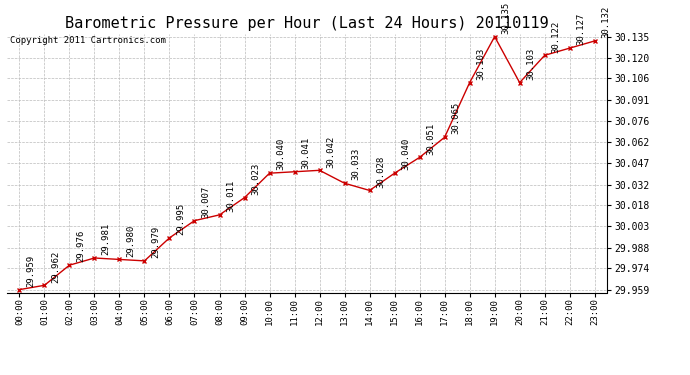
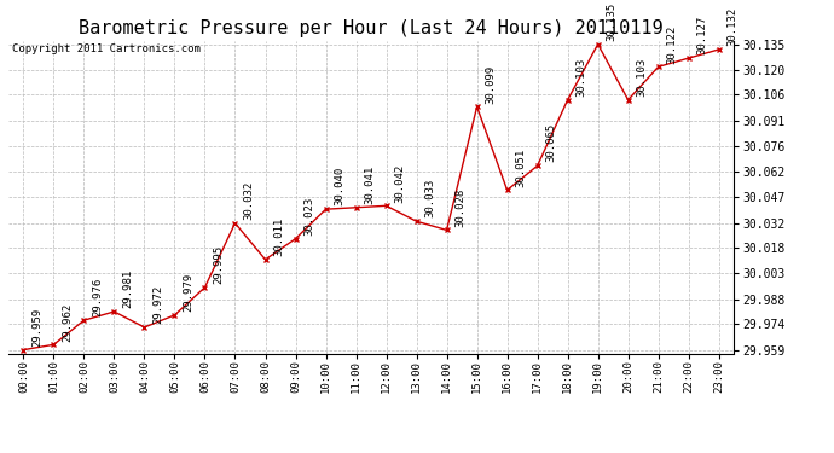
04:00: 29.980 -> 29.972
07:00: 30.007 -> 30.032
15:00: 30.040 -> 30.099
